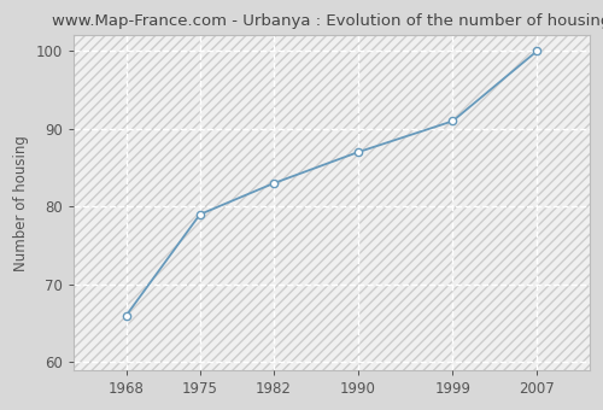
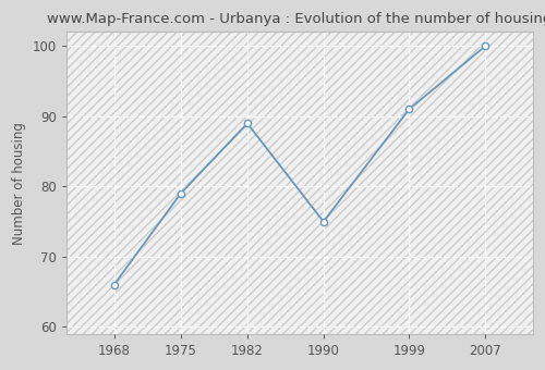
1982: 83 -> 89
1990: 87 -> 75
